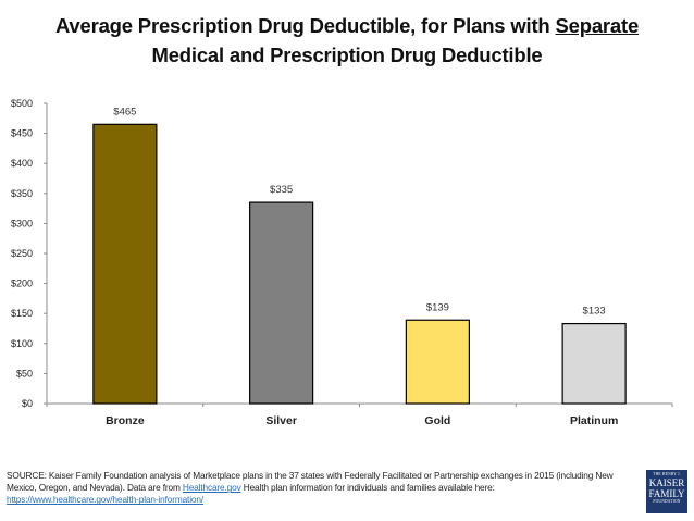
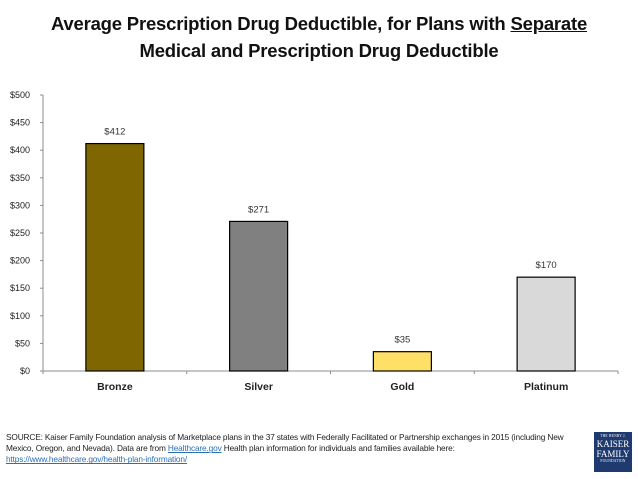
Bronze: $465 -> $412
Silver: $335 -> $271
Gold: $139 -> $35
Platinum: $133 -> $170
